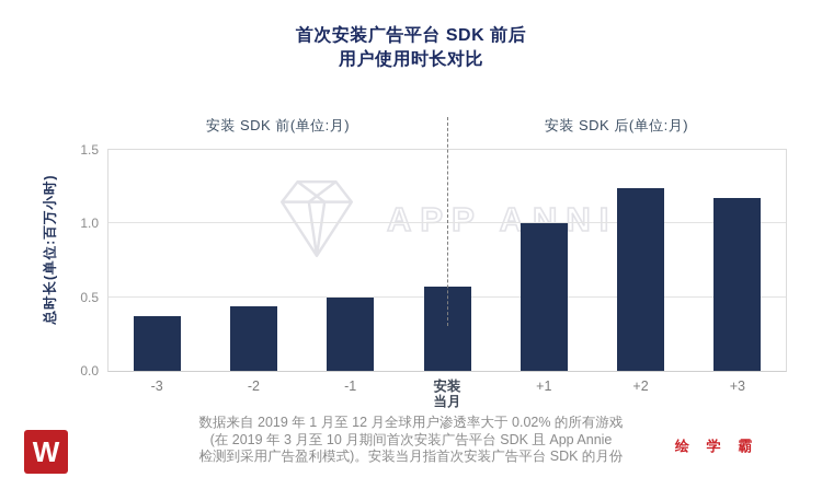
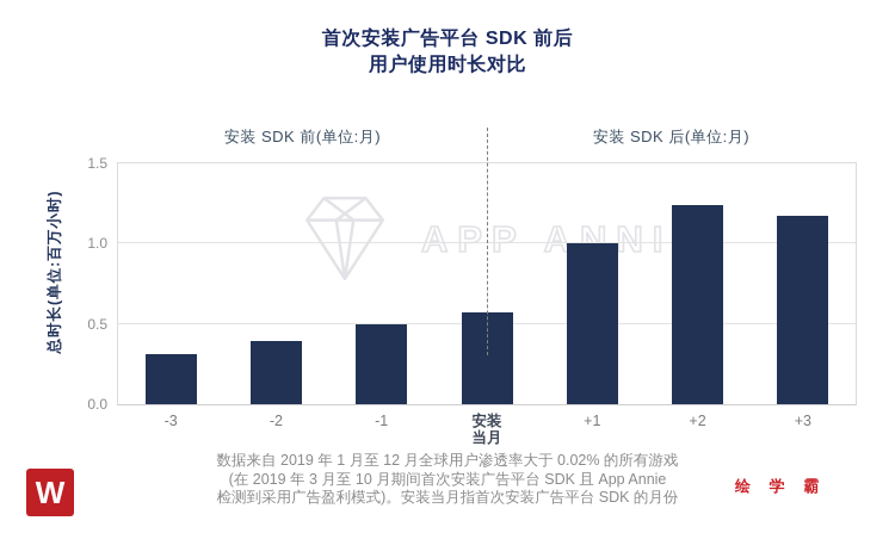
-3: 0.37 -> 0.31
-2: 0.44 -> 0.39
